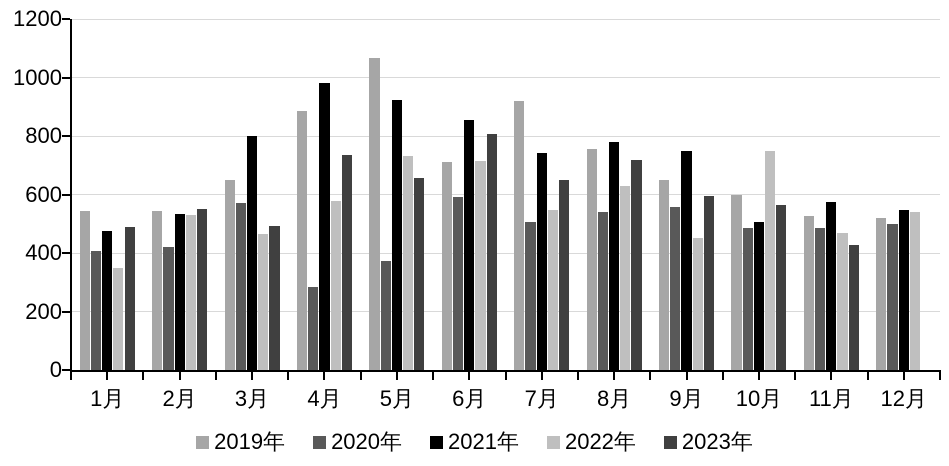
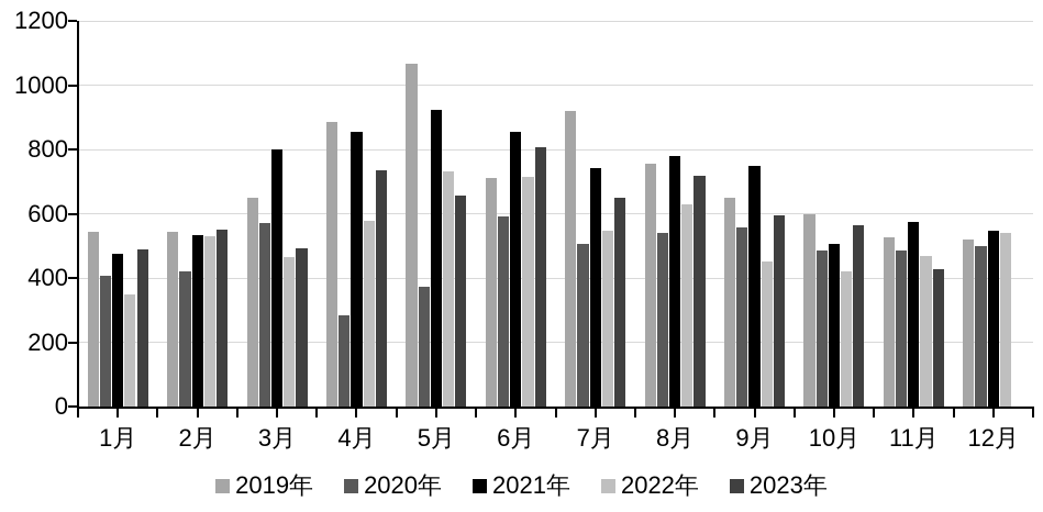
2021年/4月: 980 -> 850
2022年/10月: 750 -> 420
